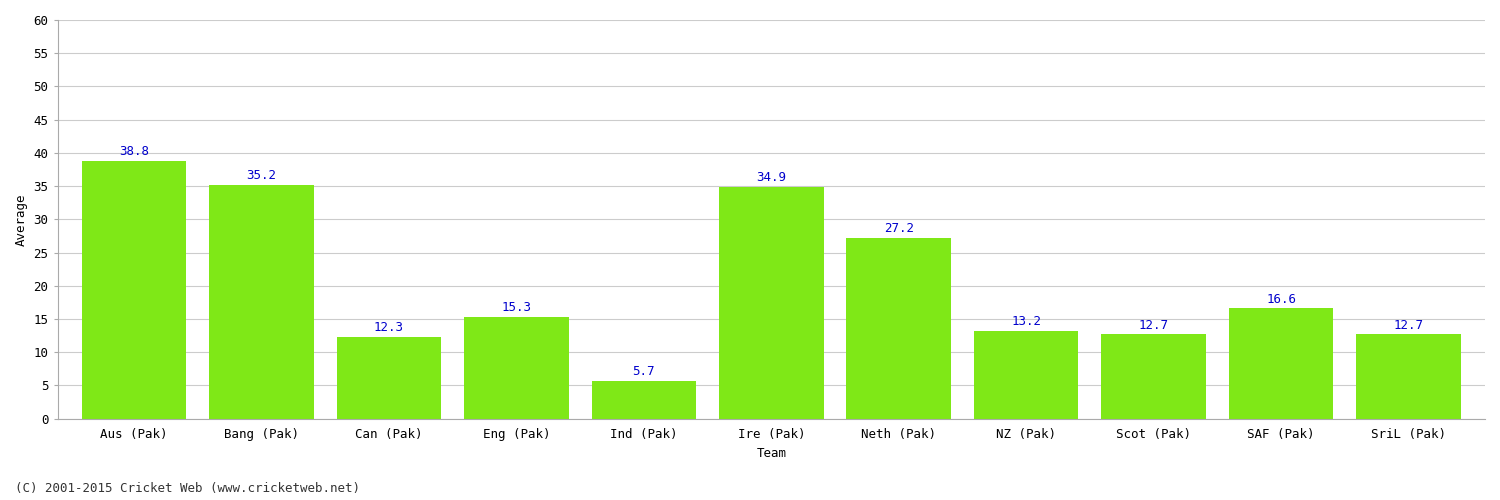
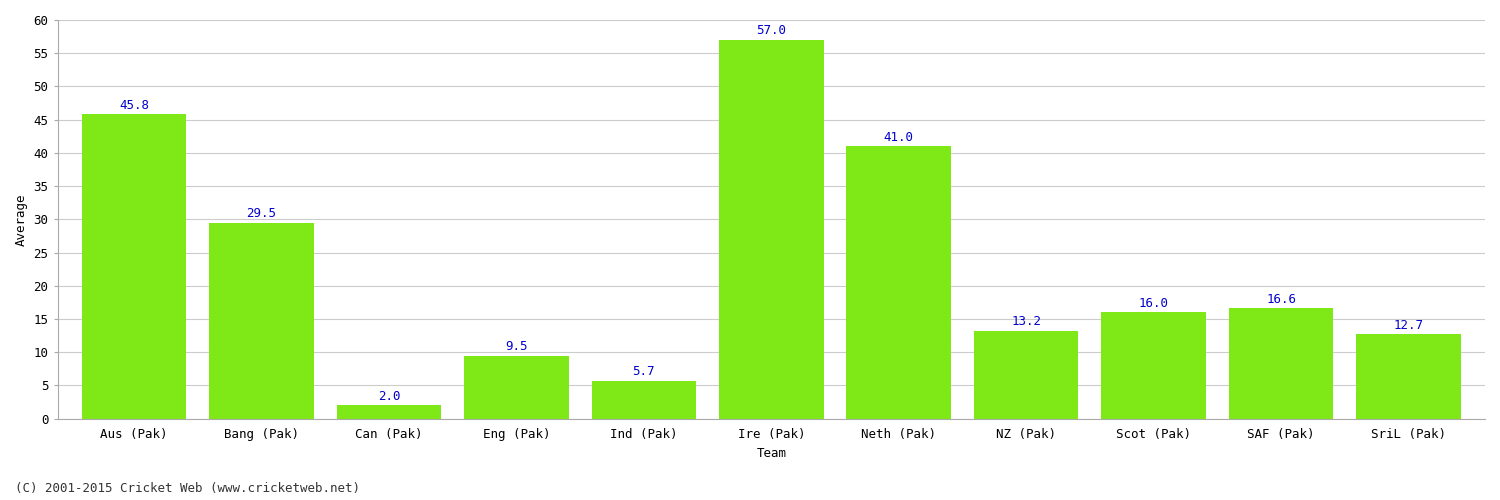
Aus (Pak): 38.8 -> 45.8
Bang (Pak): 35.2 -> 29.5
Can (Pak): 12.3 -> 2.0
Eng (Pak): 15.3 -> 9.5
Ire (Pak): 34.9 -> 57.0
Neth (Pak): 27.2 -> 41.0
Scot (Pak): 12.7 -> 16.0
